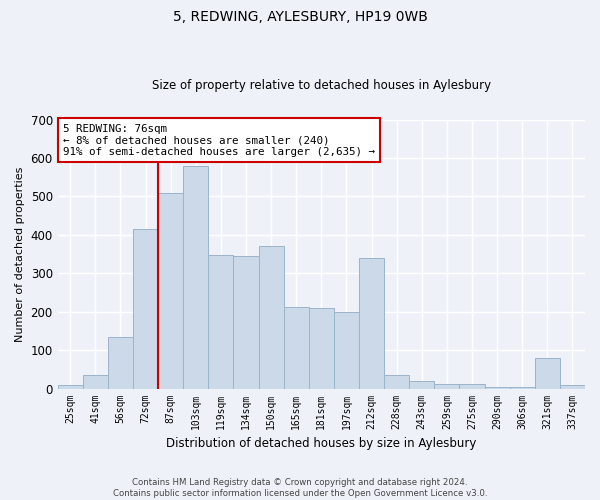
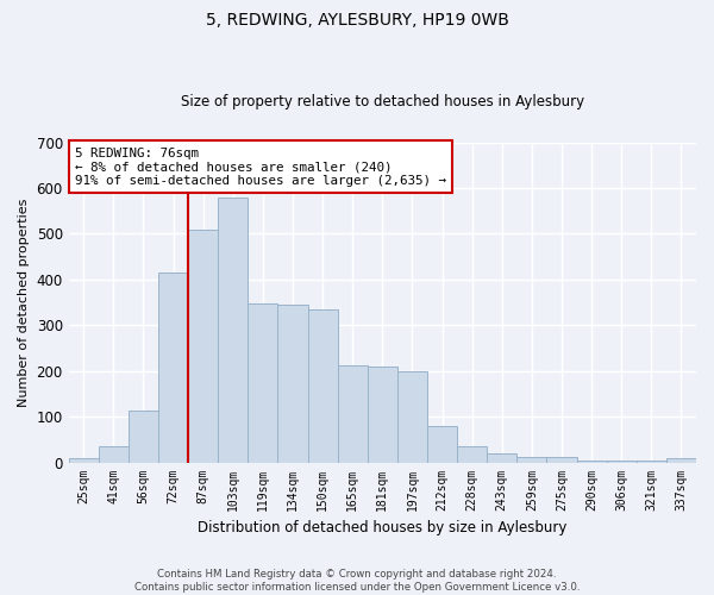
56sqm: 135 -> 113
150sqm: 370 -> 335
212sqm: 340 -> 80
321sqm: 80 -> 4
